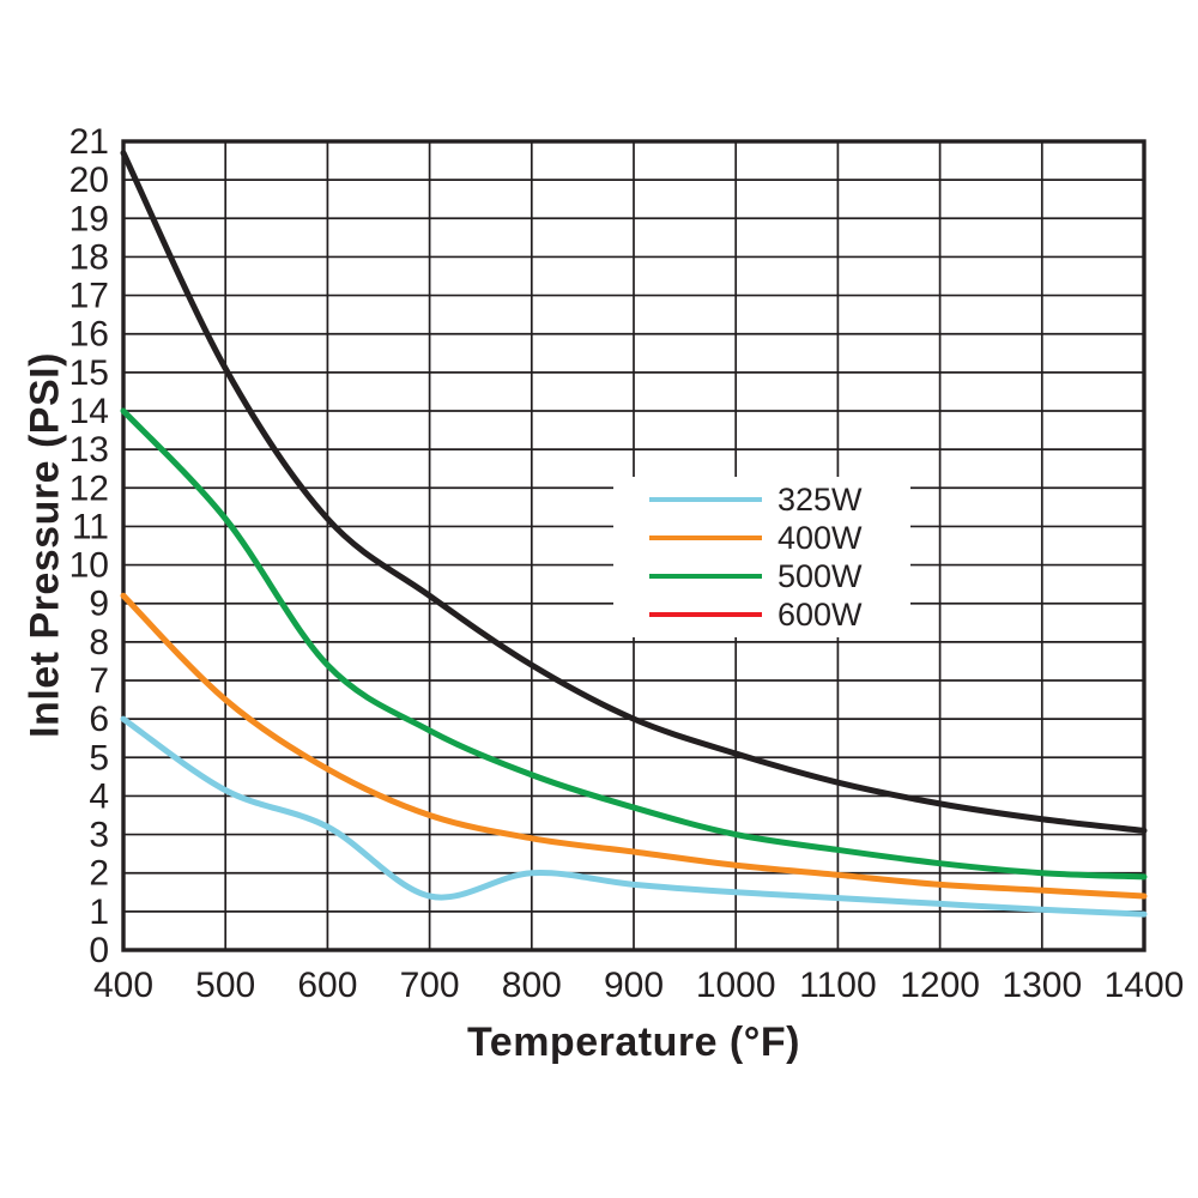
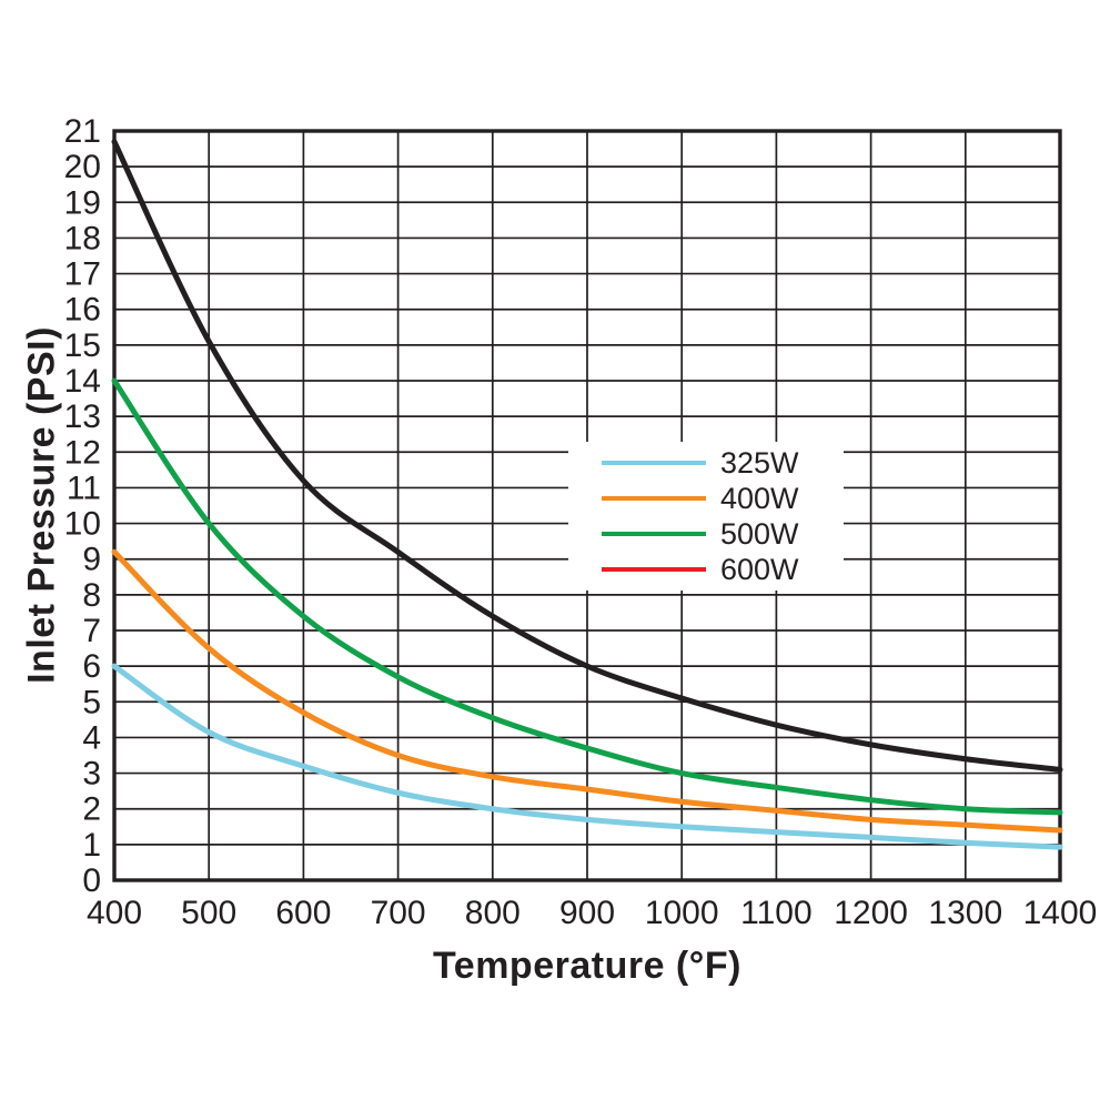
500W/500: 11.2 -> 10.0
325W/700: 1.4 -> 2.5
